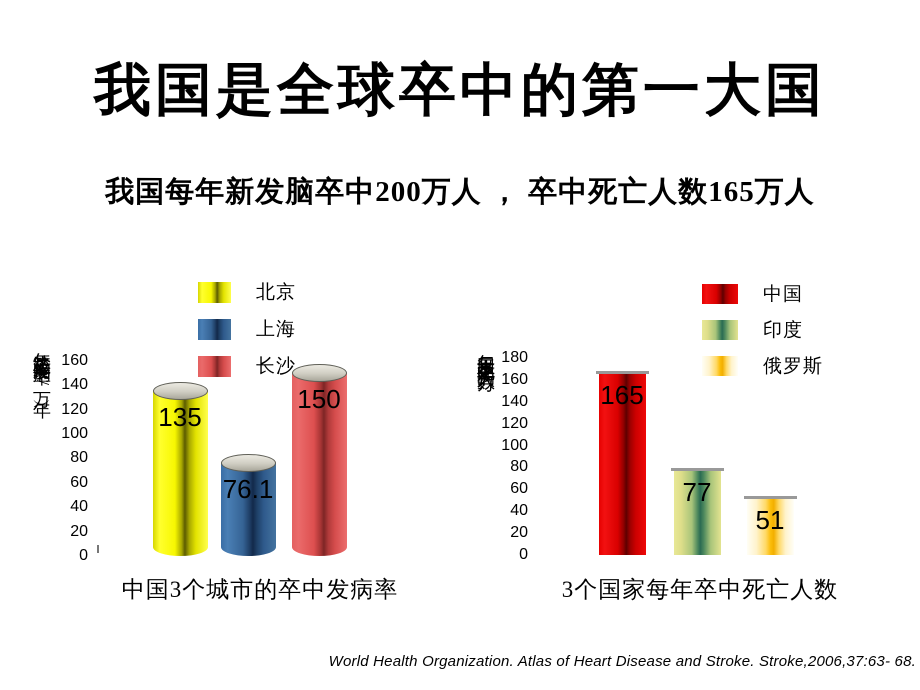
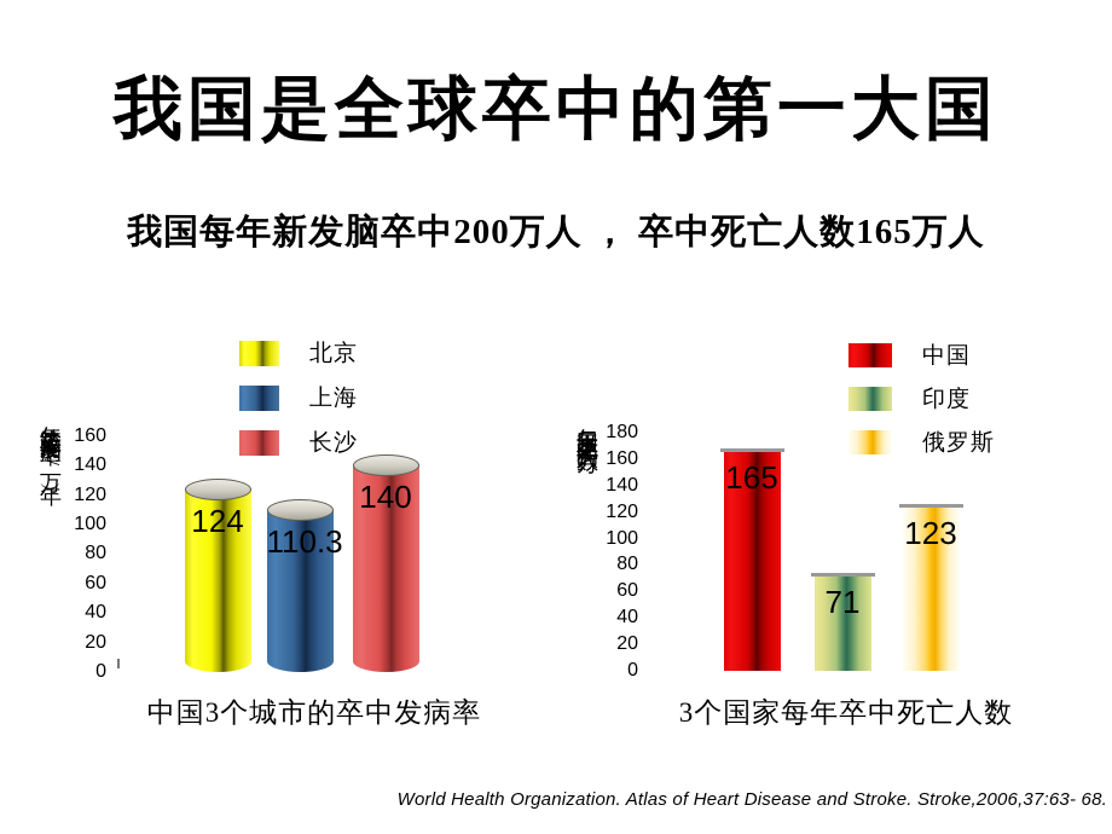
中国3个城市的卒中发病率/北京: 135 -> 124
中国3个城市的卒中发病率/上海: 76.1 -> 110.3
中国3个城市的卒中发病率/长沙: 150 -> 140
3个国家每年卒中死亡人数/印度: 77 -> 71
3个国家每年卒中死亡人数/俄罗斯: 51 -> 123
